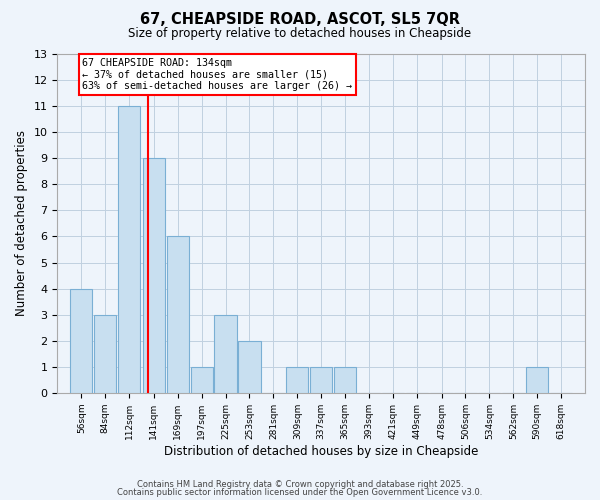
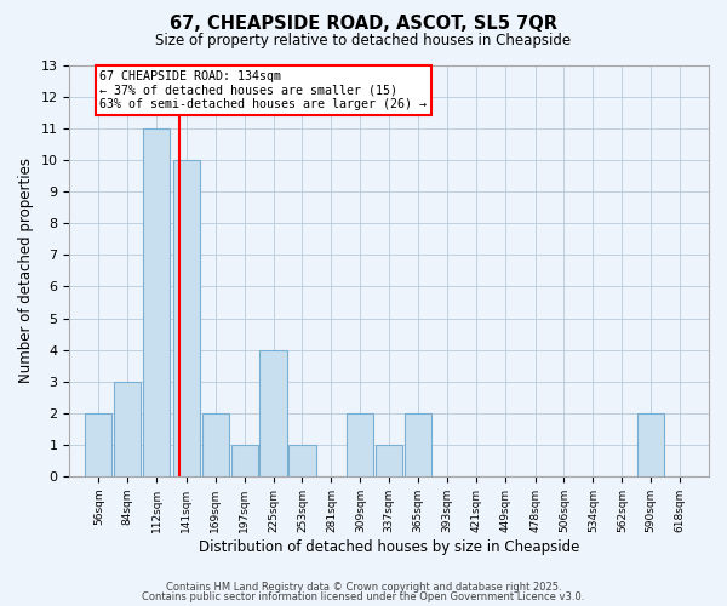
56sqm: 4 -> 2
141sqm: 9 -> 10
169sqm: 6 -> 2
225sqm: 3 -> 4
253sqm: 2 -> 1
309sqm: 1 -> 2
365sqm: 1 -> 2
590sqm: 1 -> 2
